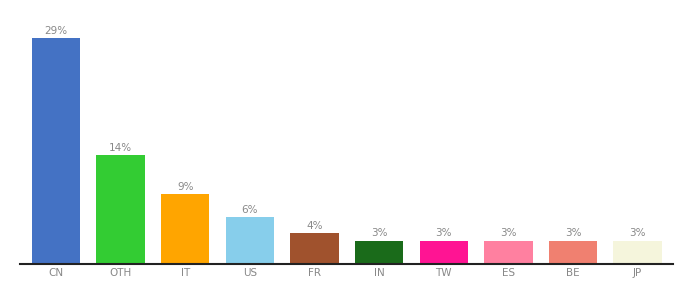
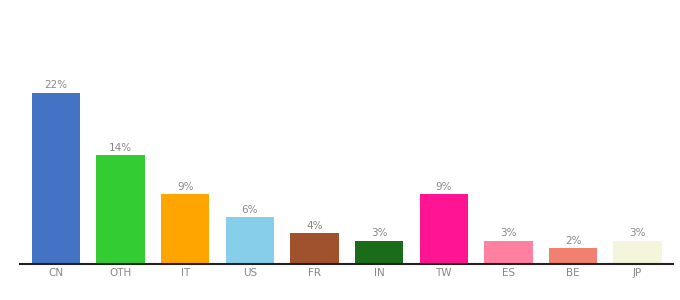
CN: 29% -> 22%
TW: 3% -> 9%
BE: 3% -> 2%
